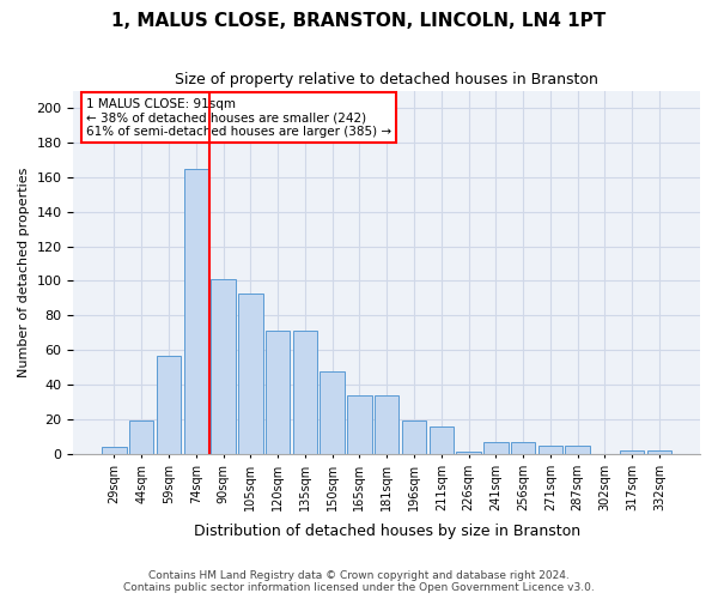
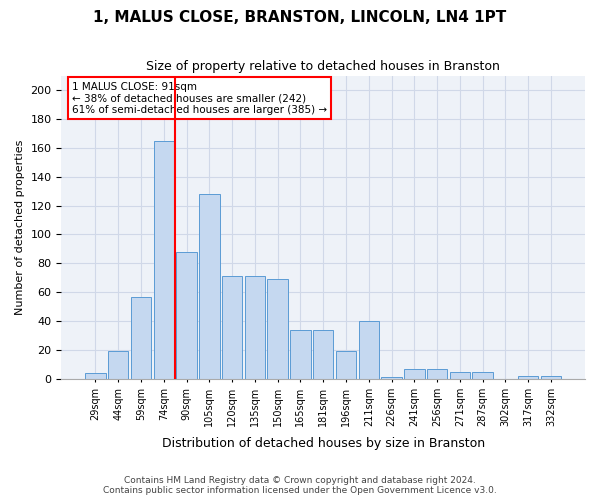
90sqm: 101 -> 88
105sqm: 93 -> 128
150sqm: 48 -> 69
211sqm: 16 -> 40
